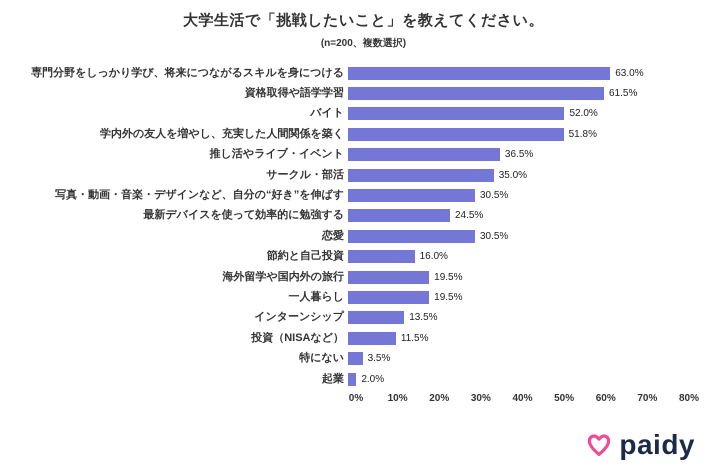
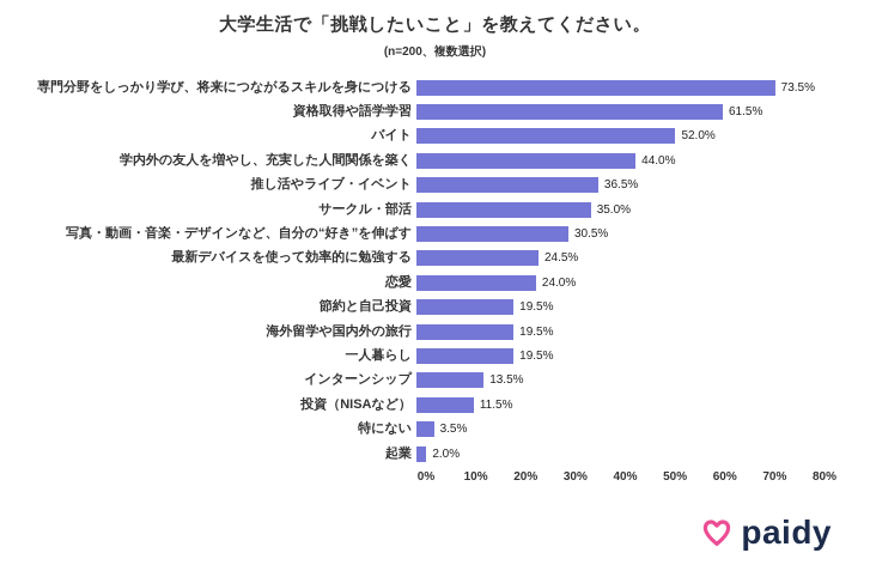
専門分野をしっかり学び、将来につながるスキルを身につける: 63.0% -> 73.5%
学内外の友人を増やし、充実した人間関係を築く: 51.8% -> 44.0%
恋愛: 30.5% -> 24.0%
節約と自己投資: 16.0% -> 19.5%
